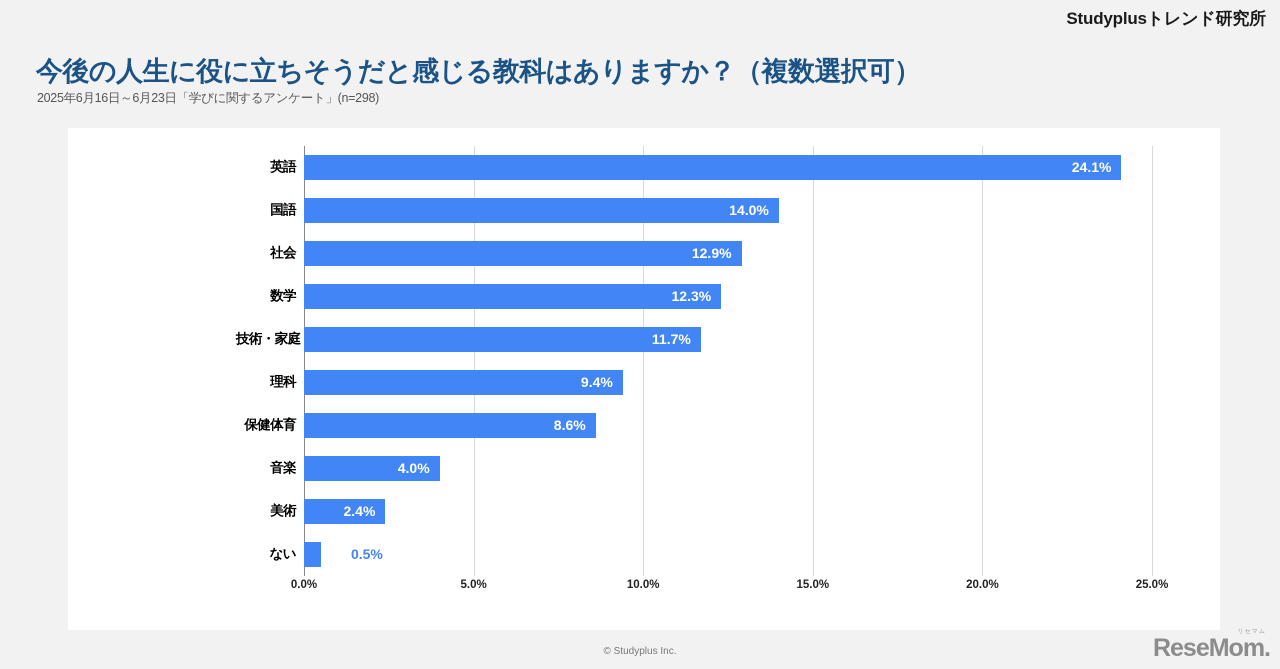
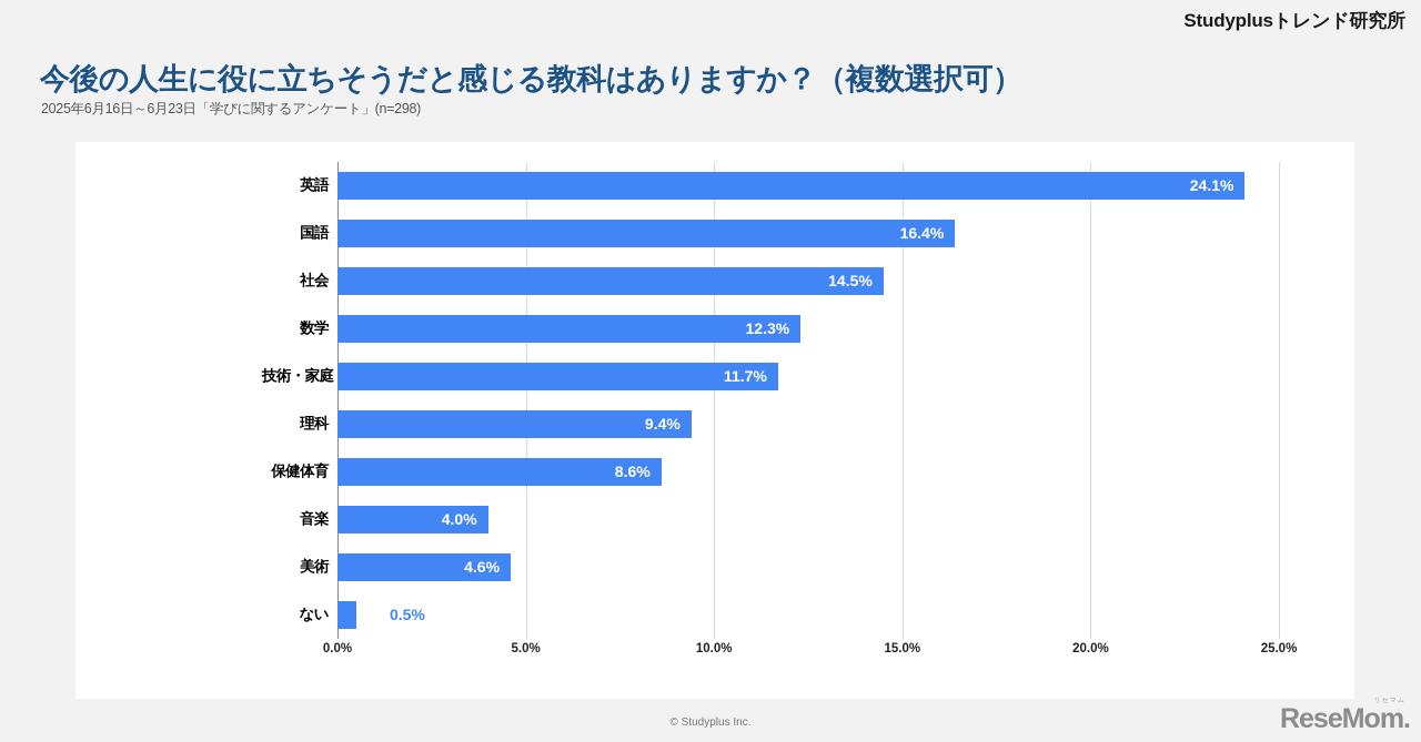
国語: 14.0% -> 16.4%
社会: 12.9% -> 14.5%
美術: 2.4% -> 4.6%
